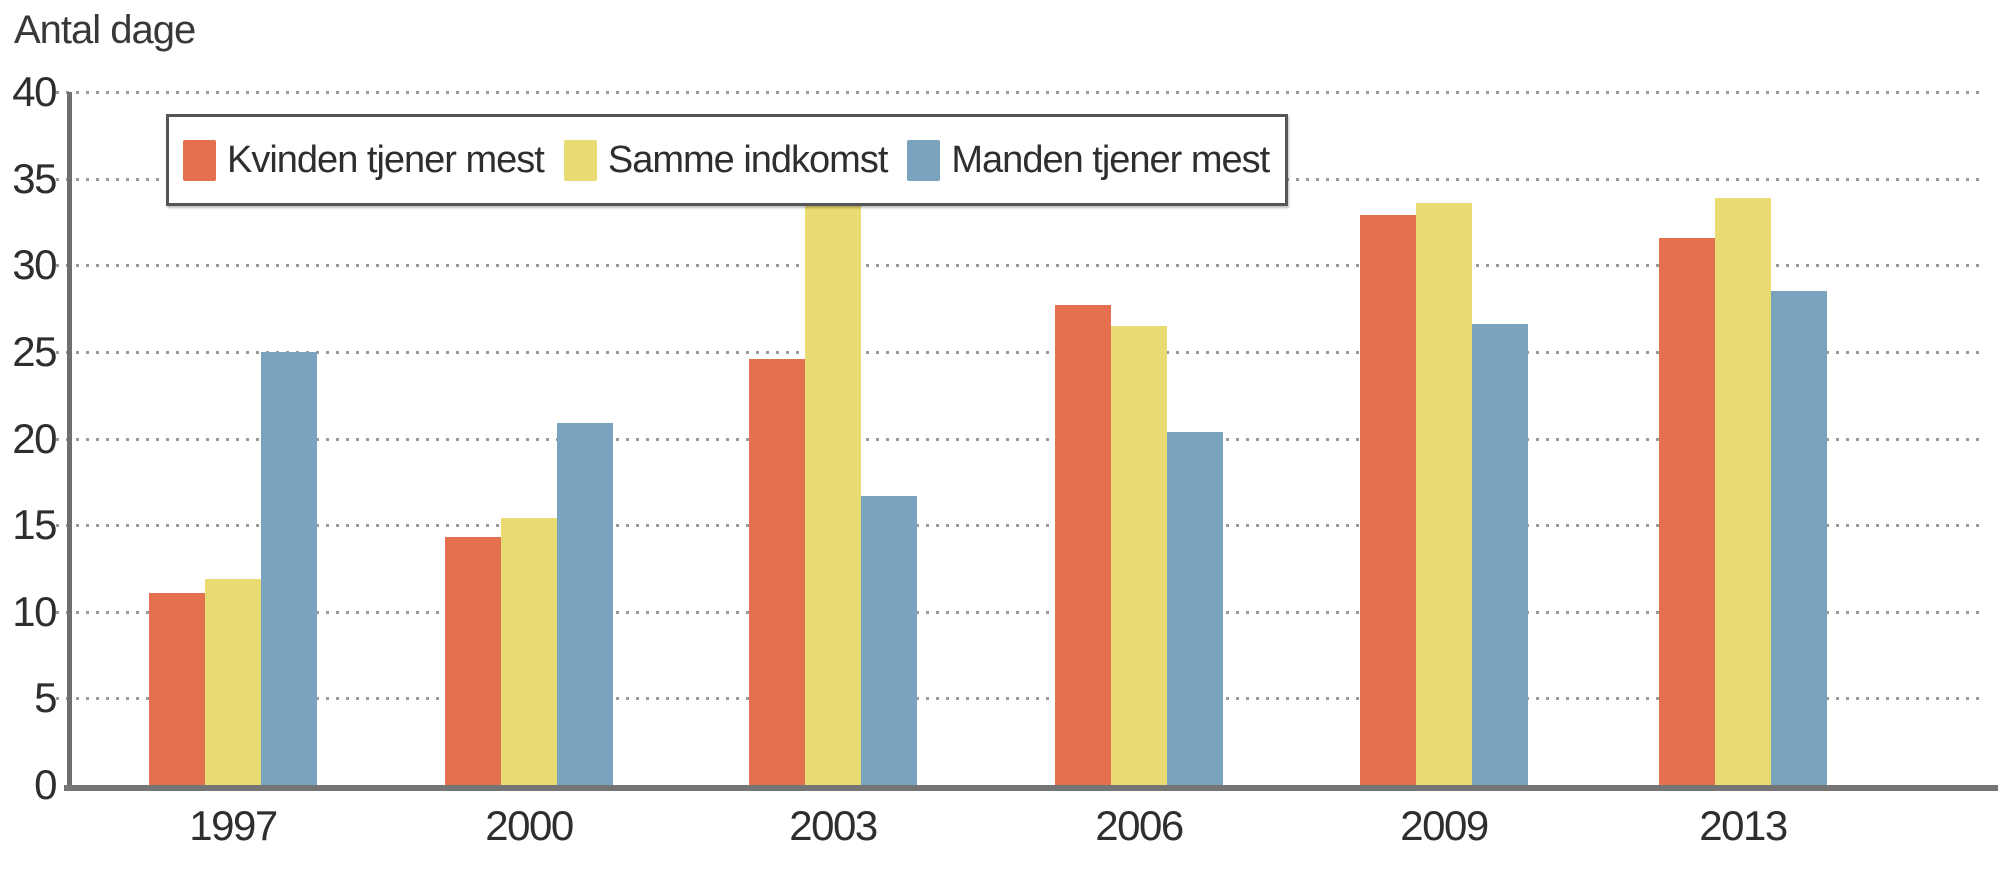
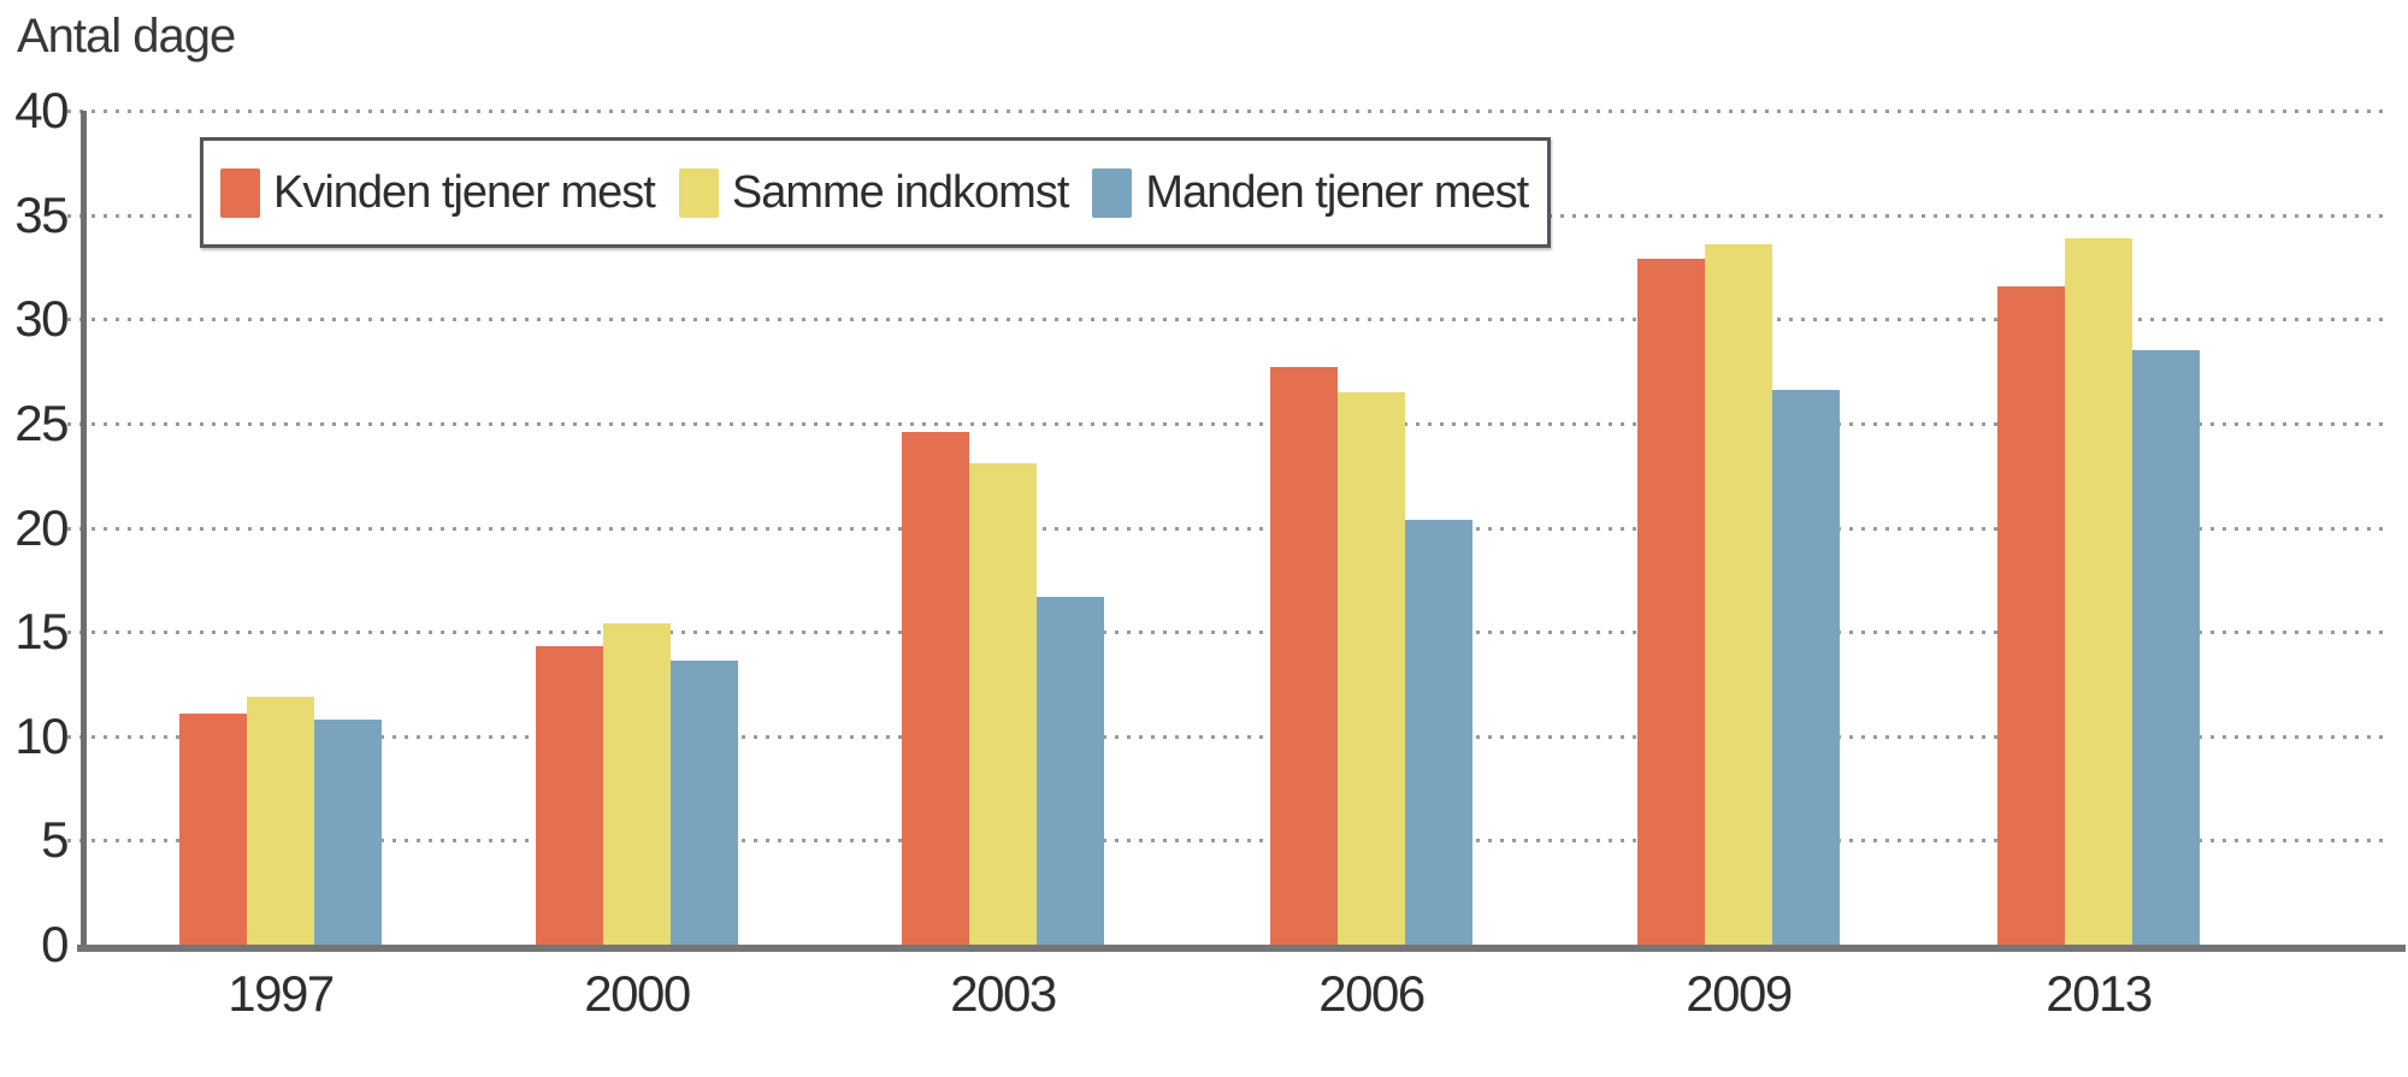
Manden tjener mest/1997: 25.0 -> 10.8
Manden tjener mest/2000: 20.9 -> 13.6
Samme indkomst/2003: 33.6 -> 23.1
